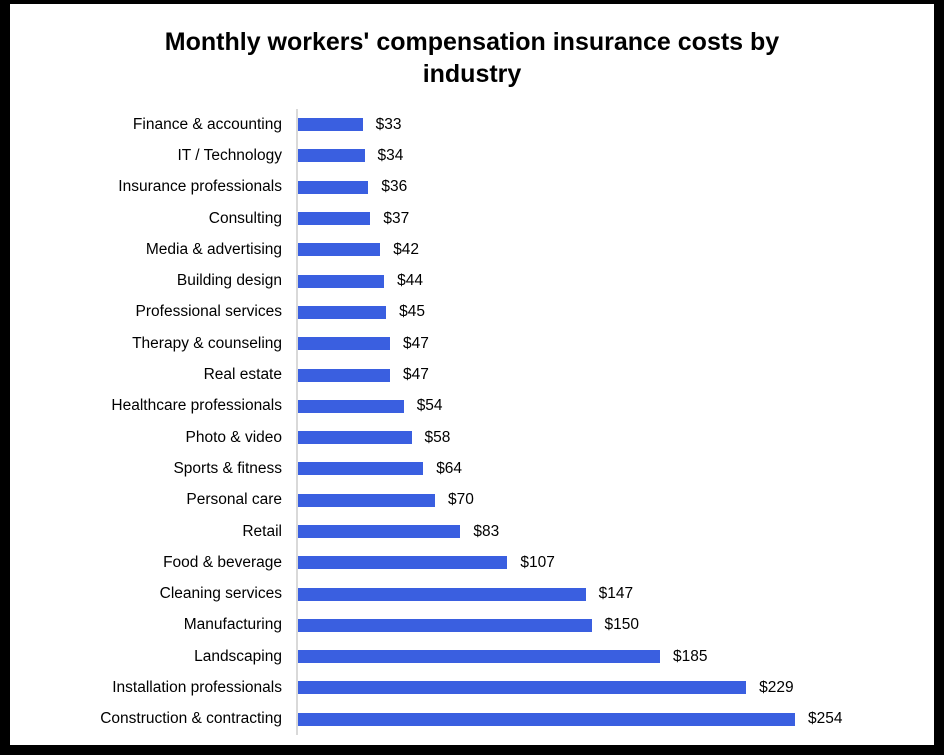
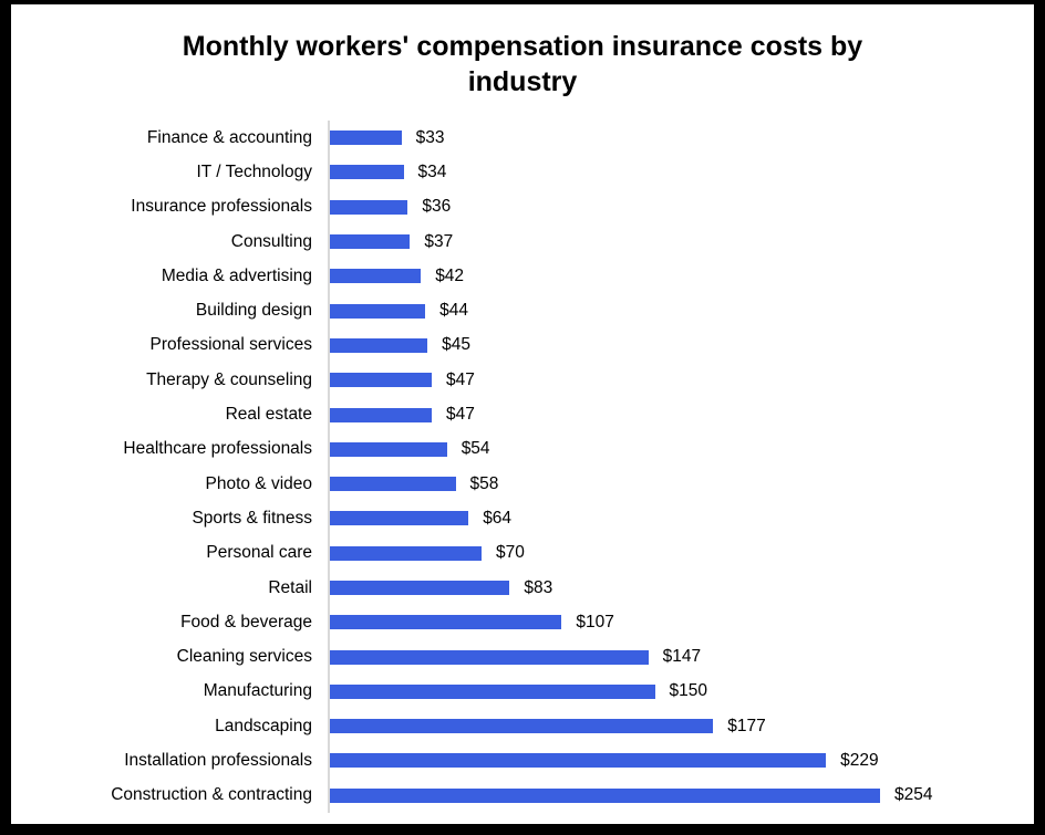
Landscaping: $185 -> $177
